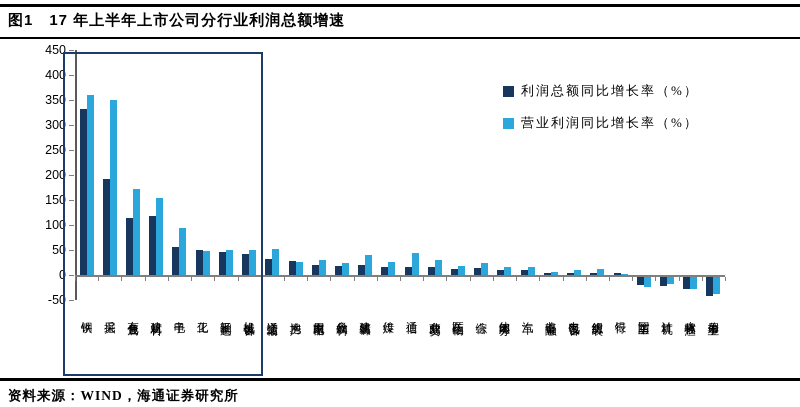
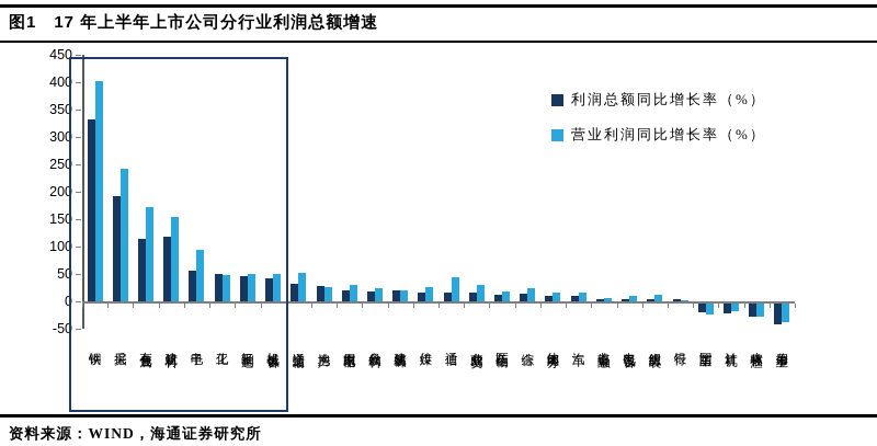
营业利润同比增长率（%）/钢铁: 360 -> 400
营业利润同比增长率（%）/采掘: 350 -> 240
营业利润同比增长率（%）/建筑装饰: 40 -> 20
